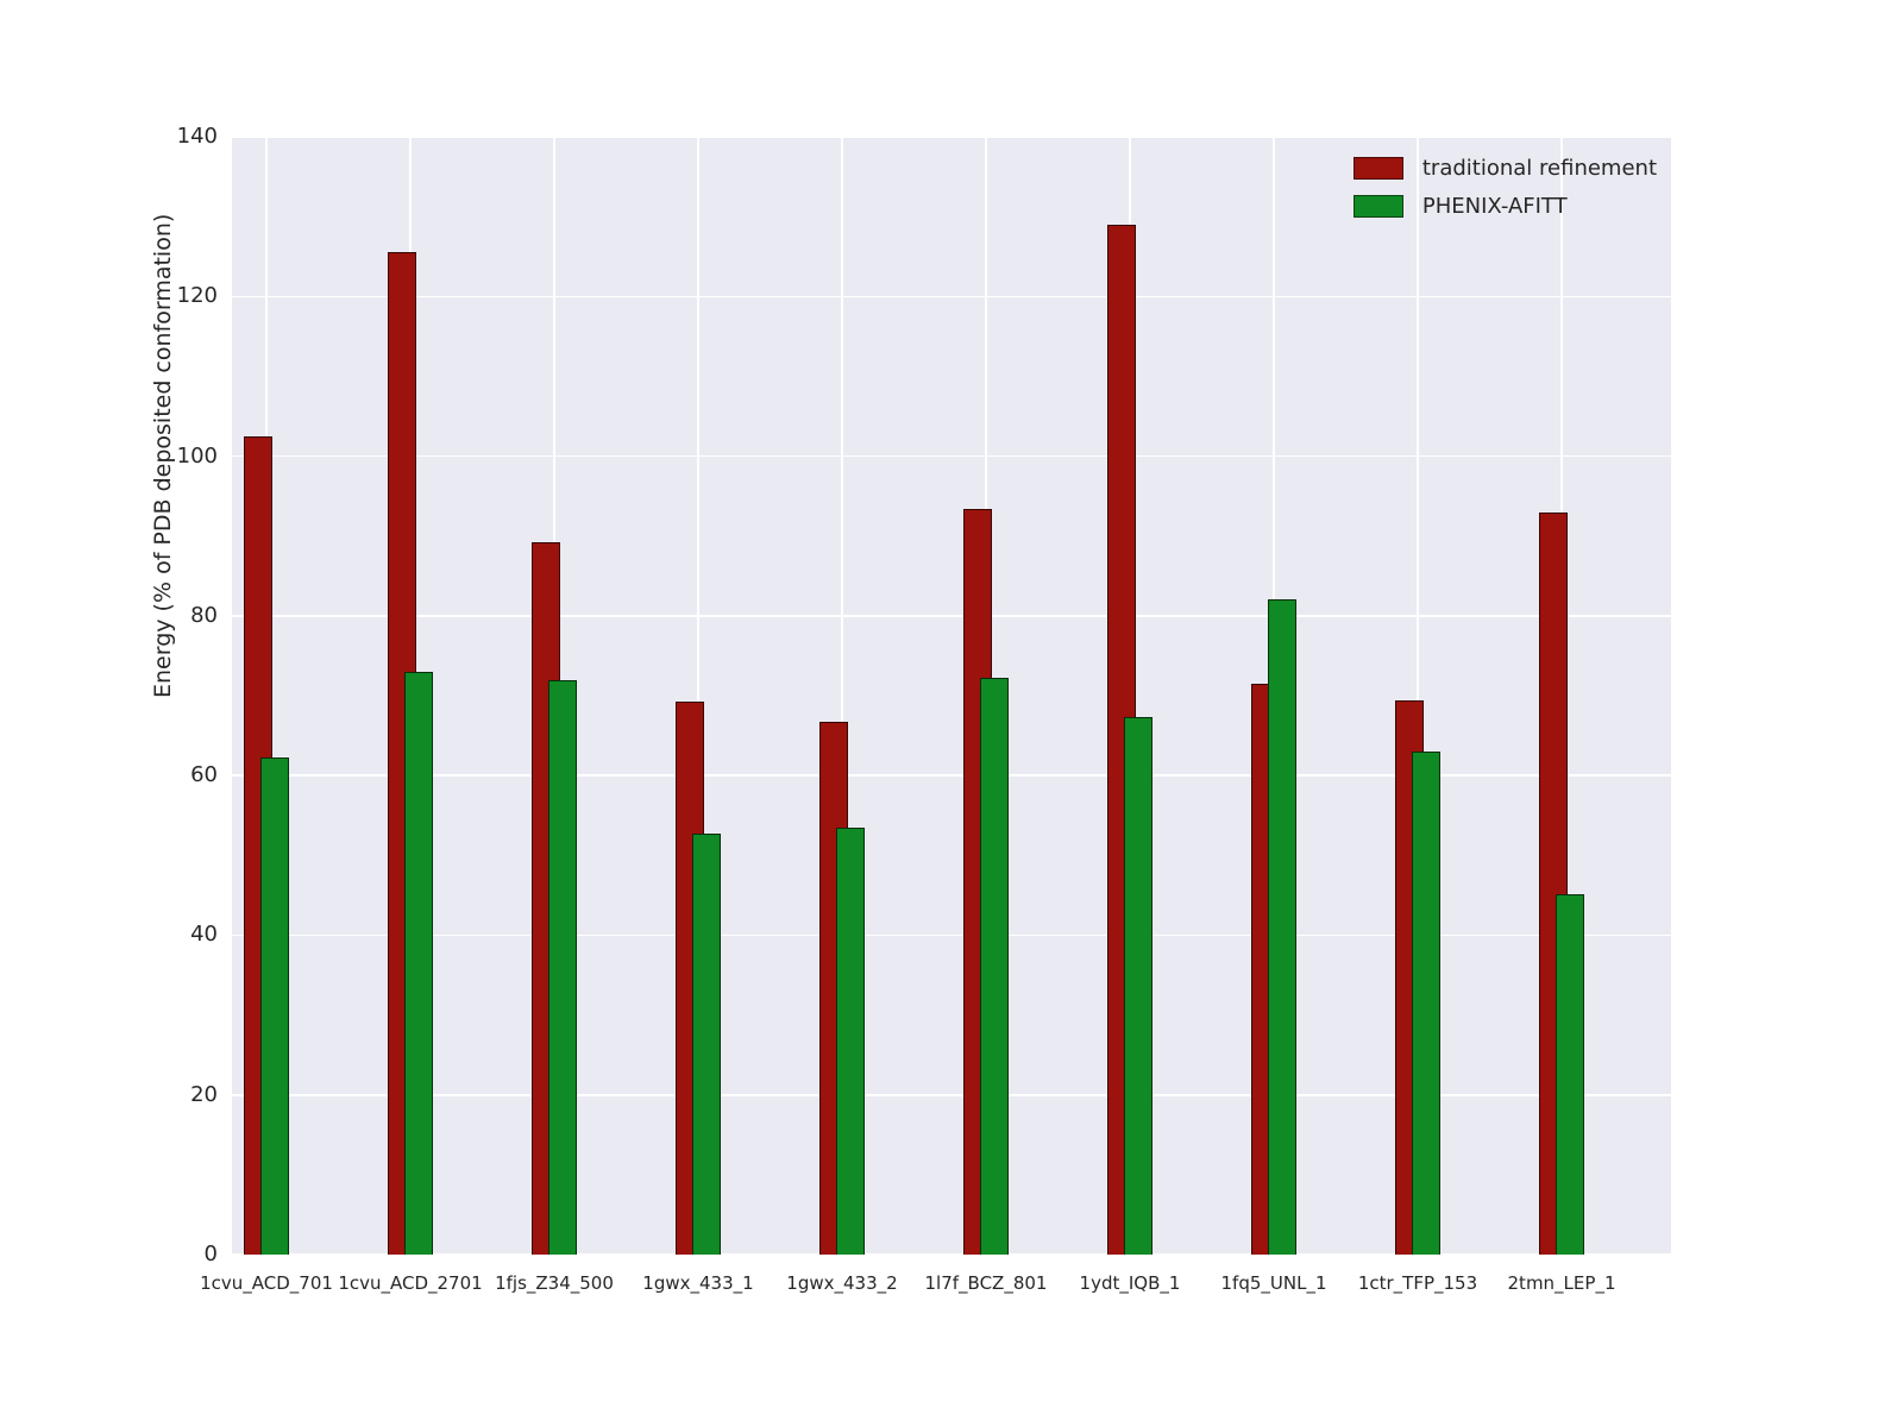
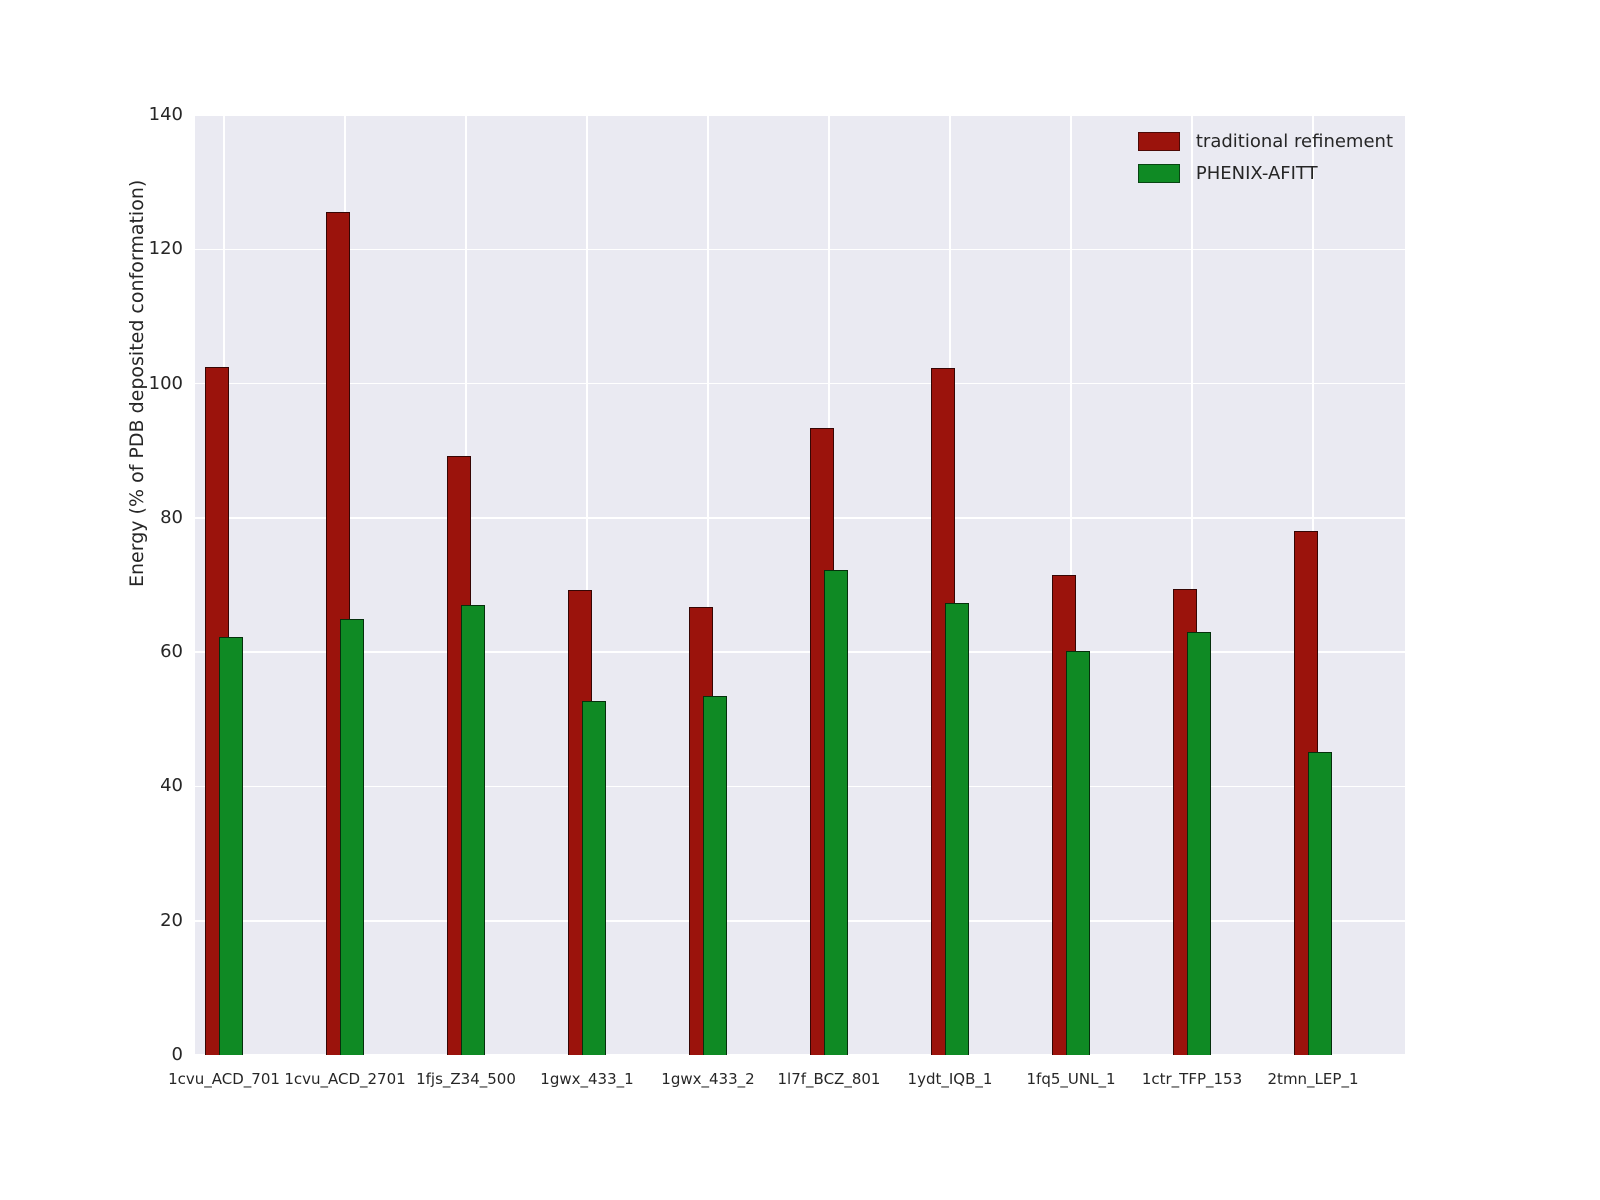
PHENIX-AFITT/1cvu_ACD_2701: 73 -> 65
PHENIX-AFITT/1fjs_Z34_500: 72 -> 67
traditional refinement/1ydt_IQB_1: 129 -> 102
PHENIX-AFITT/1fq5_UNL_1: 82 -> 60
traditional refinement/2tmn_LEP_1: 93 -> 78
